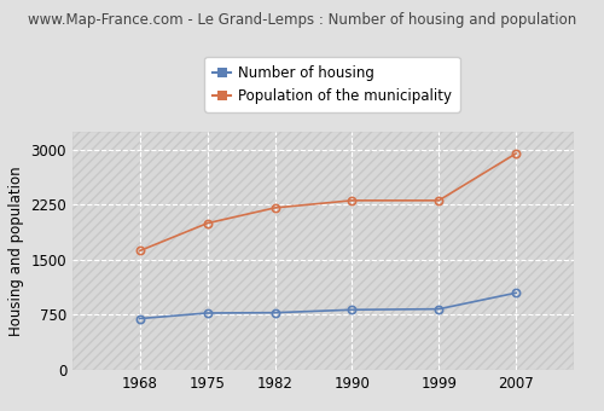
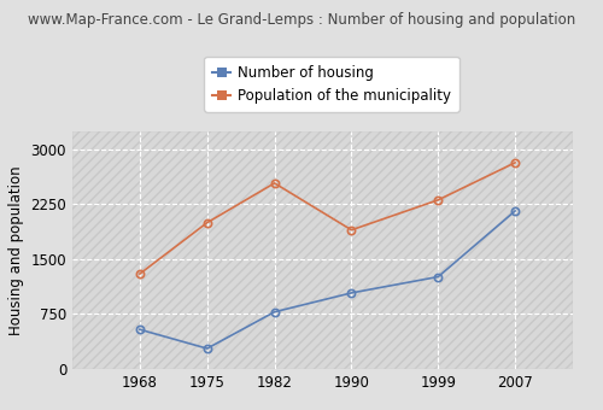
Number of housing/1968: 700 -> 540
Population of the municipality/1968: 1620 -> 1300
Number of housing/1975: 780 -> 280
Population of the municipality/1982: 2210 -> 2540
Number of housing/1990: 820 -> 1040
Population of the municipality/1990: 2310 -> 1900
Number of housing/1999: 830 -> 1260
Number of housing/2007: 1050 -> 2160
Population of the municipality/2007: 2950 -> 2820
